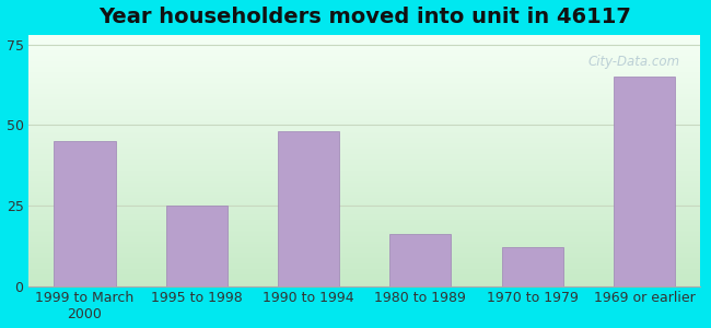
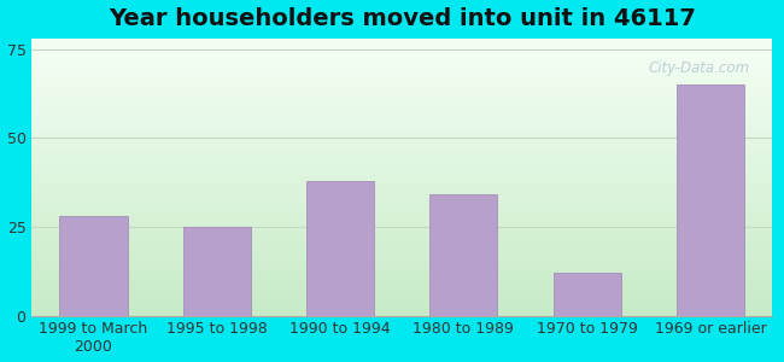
1999 to March 2000: 45 -> 28
1990 to 1994: 48 -> 38
1980 to 1989: 16 -> 34
